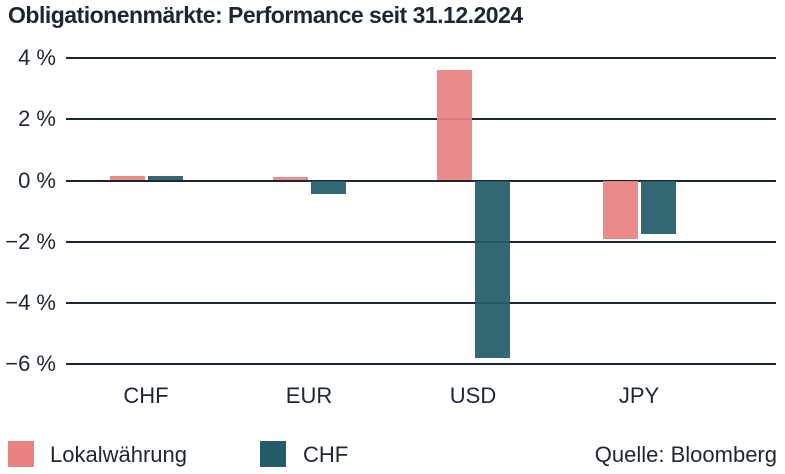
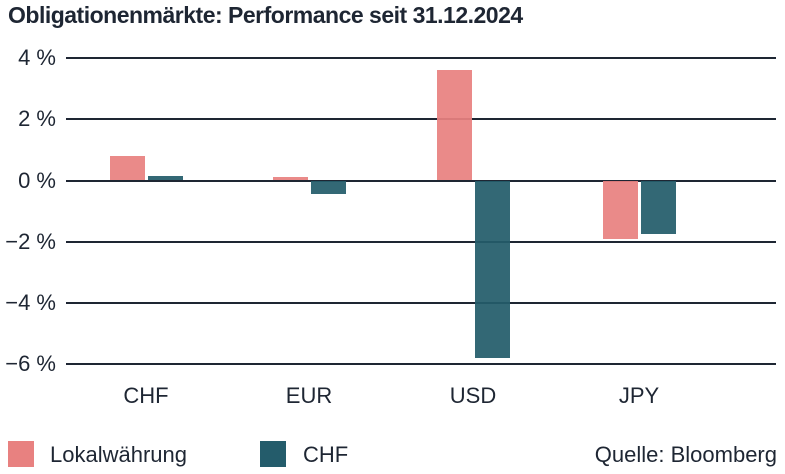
Lokalwährung/CHF: 0.1% -> 0.8%
